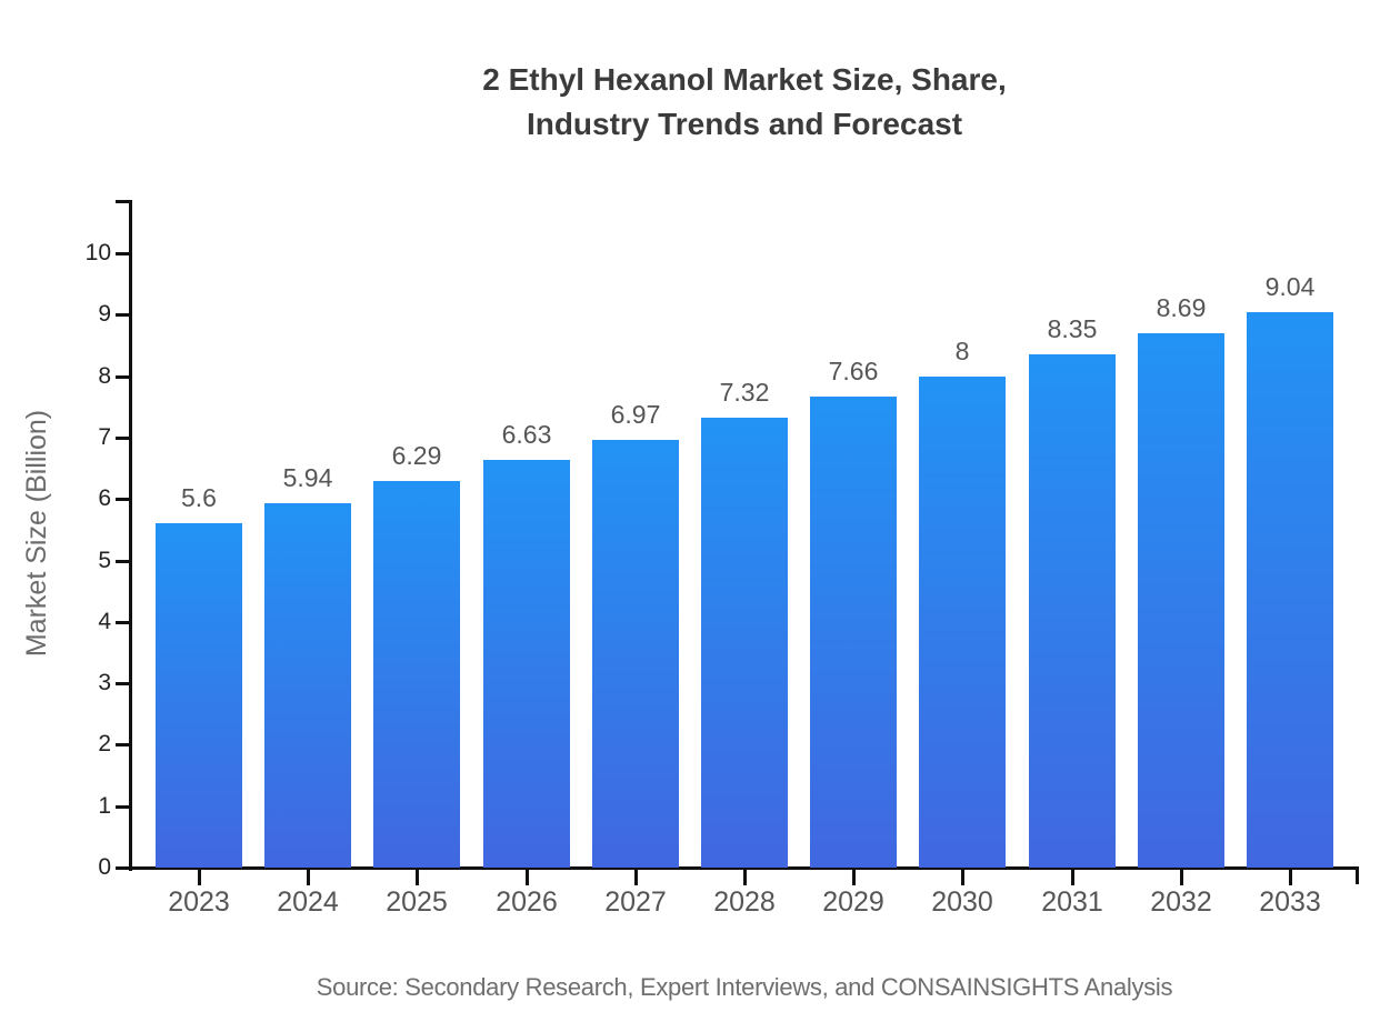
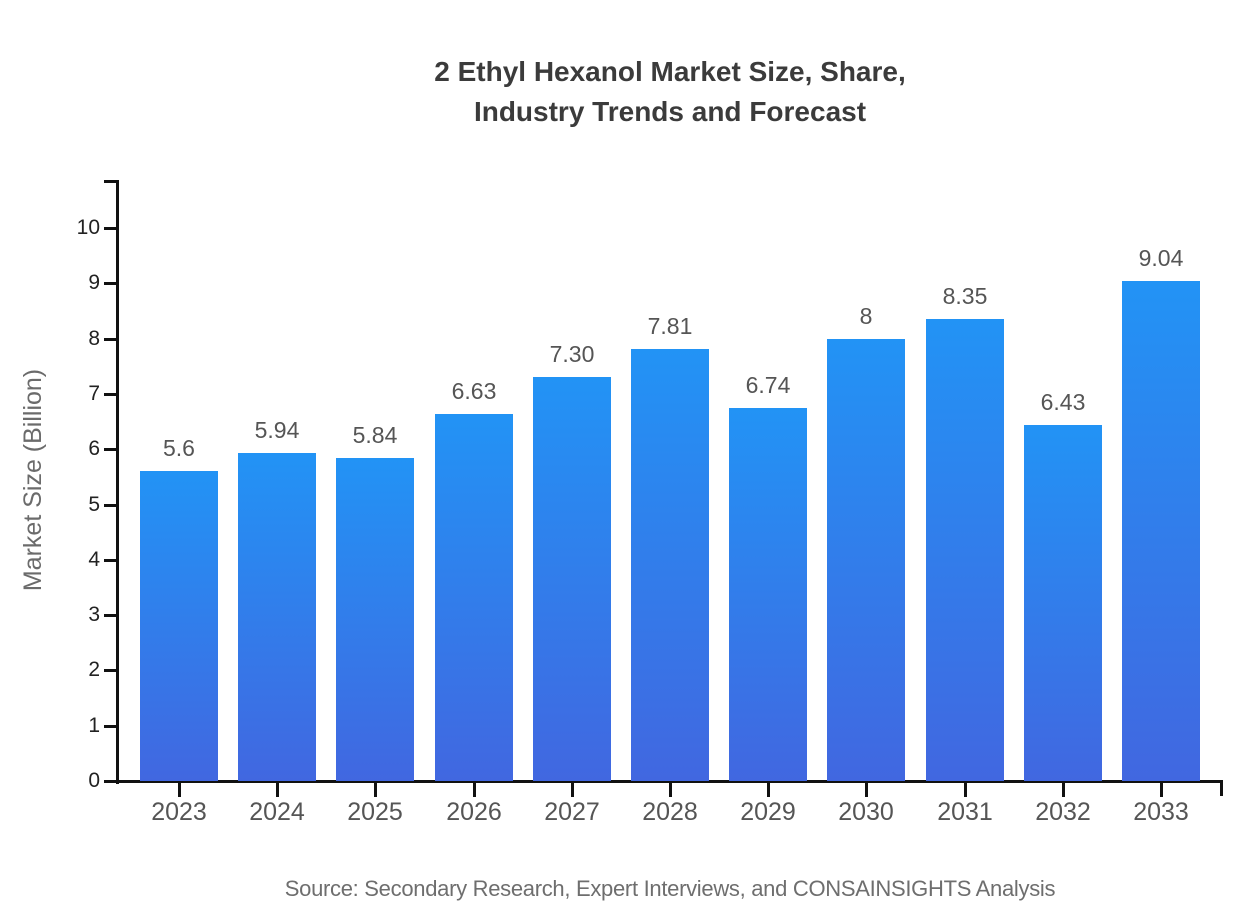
2025: 6.29 -> 5.84
2027: 6.97 -> 7.30
2028: 7.32 -> 7.81
2029: 7.66 -> 6.74
2032: 8.69 -> 6.43
